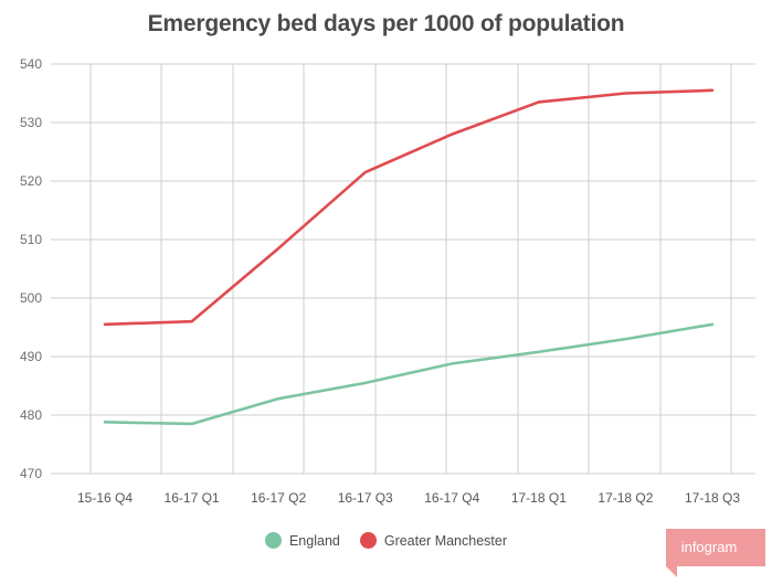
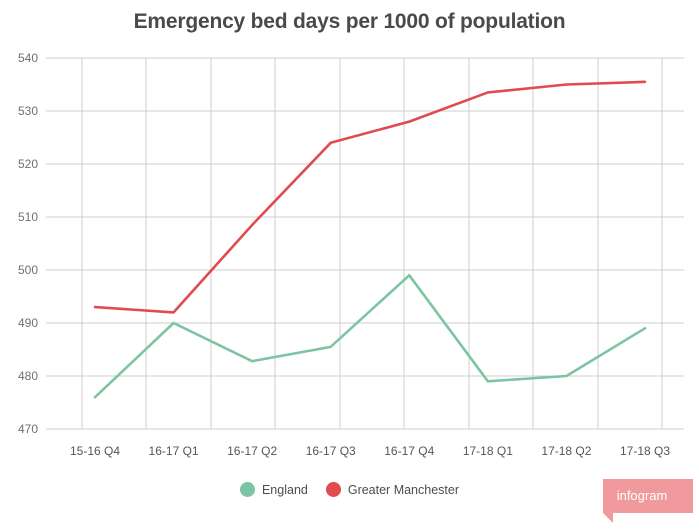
England/15-16 Q4: 479 -> 476
Greater Manchester/15-16 Q4: 496 -> 493
England/16-17 Q1: 478 -> 490
Greater Manchester/16-17 Q1: 496 -> 492
Greater Manchester/16-17 Q3: 522 -> 524
England/16-17 Q4: 489 -> 499
England/17-18 Q1: 491 -> 479
England/17-18 Q2: 493 -> 480
England/17-18 Q3: 496 -> 489
